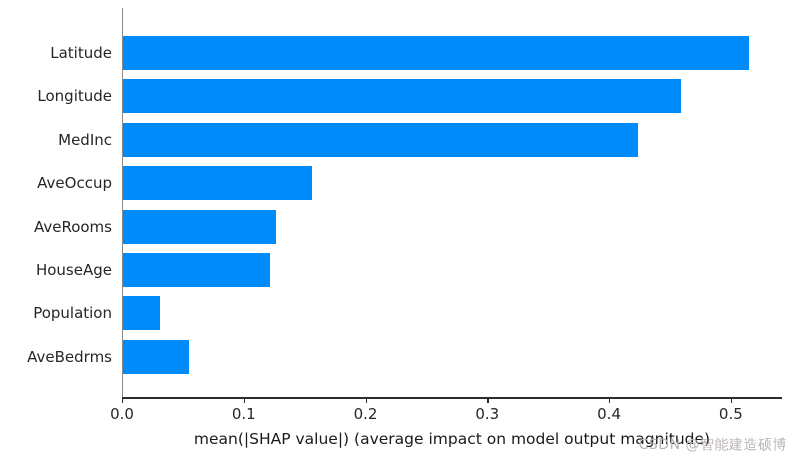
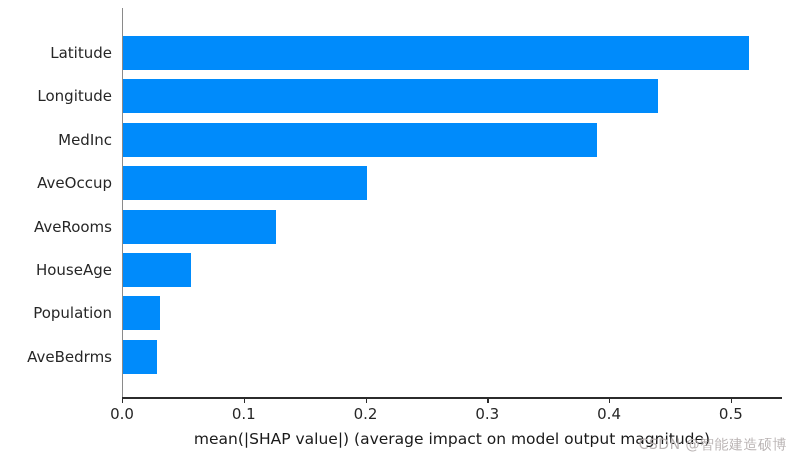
Longitude: 0.458 -> 0.439
MedInc: 0.423 -> 0.389
AveOccup: 0.155 -> 0.200
HouseAge: 0.121 -> 0.056
AveBedrms: 0.054 -> 0.028
